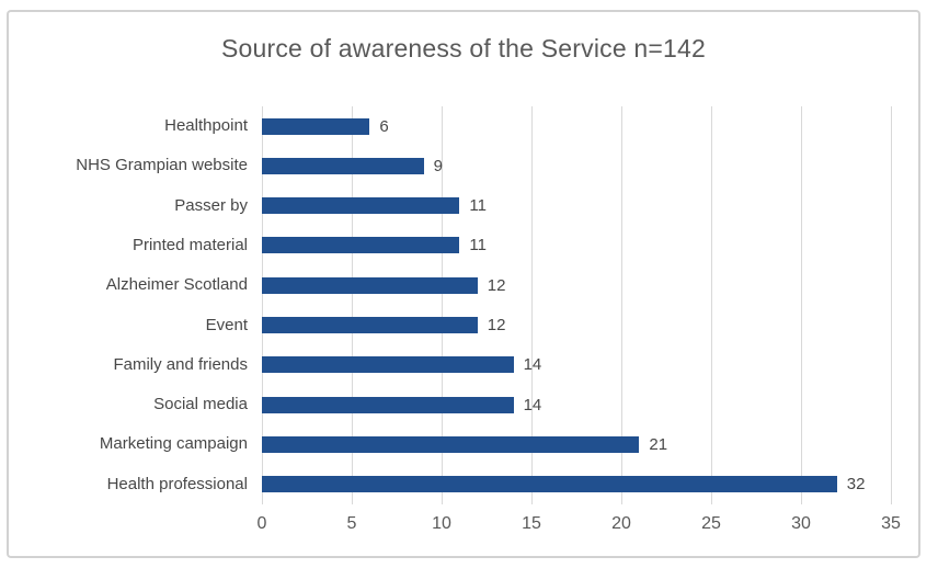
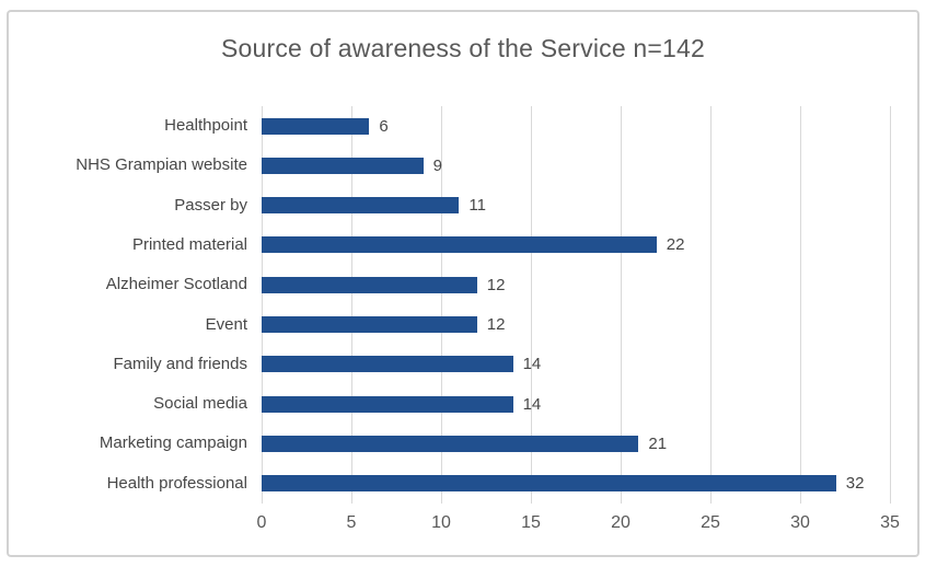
Printed material: 11 -> 22
